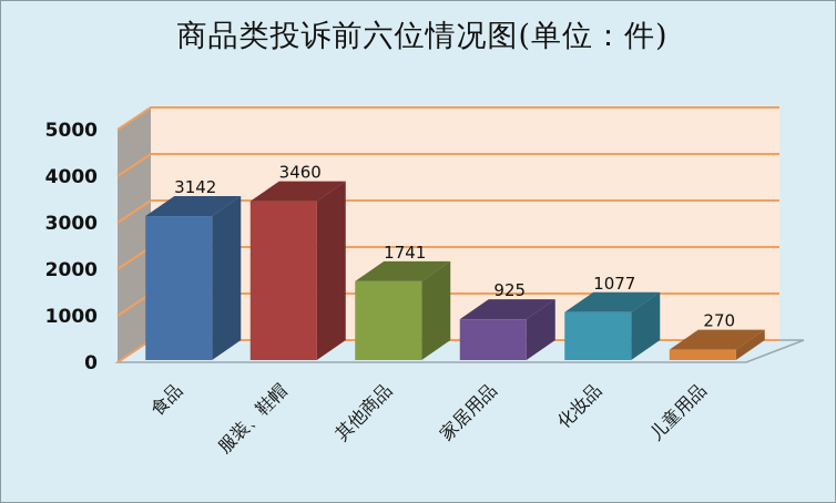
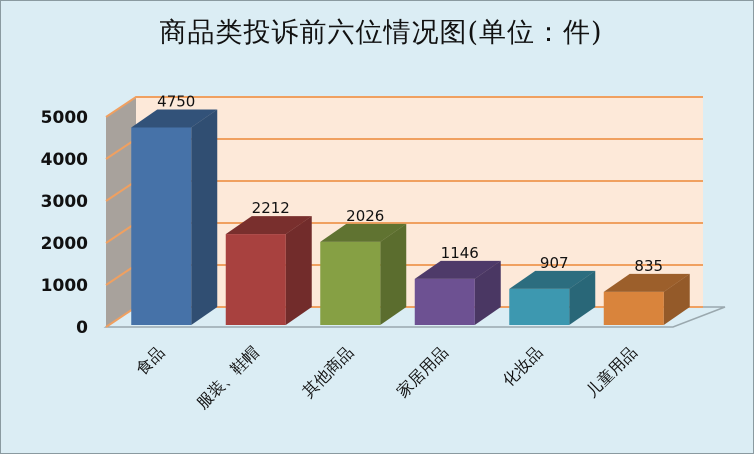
食品: 3142 -> 4750
服装、鞋帽: 3460 -> 2212
其他商品: 1741 -> 2026
家居用品: 925 -> 1146
化妆品: 1077 -> 907
儿童用品: 270 -> 835
